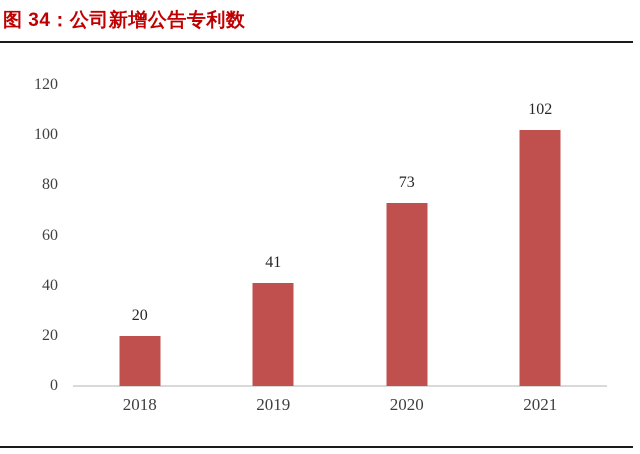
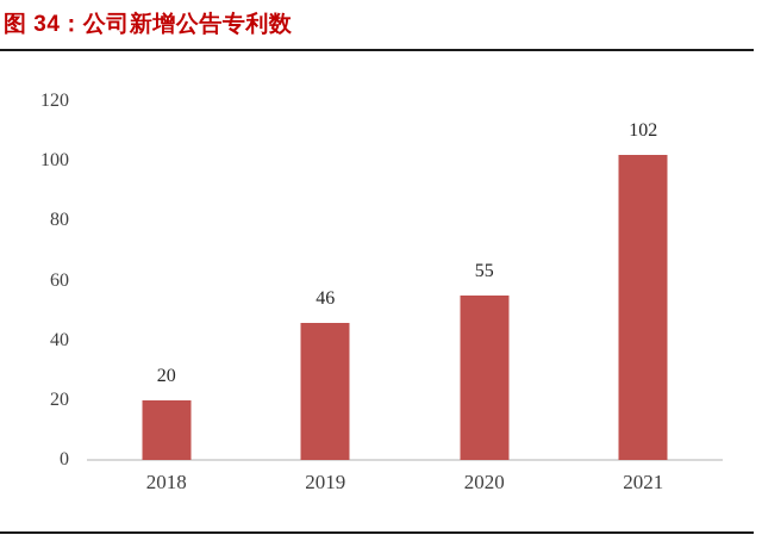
2019: 41 -> 46
2020: 73 -> 55
